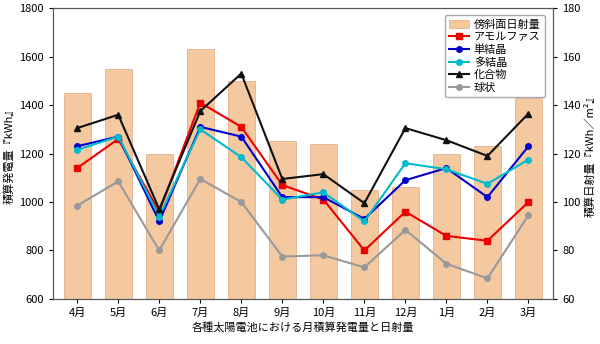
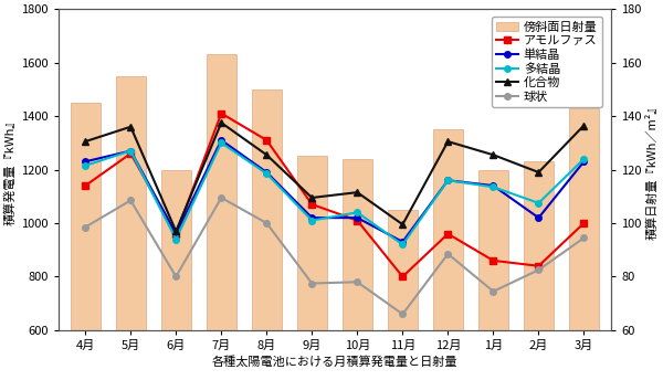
単結晶/6月: 920 -> 960
単結晶/8月: 1270 -> 1190
化合物/8月: 1530 -> 1255
球状/11月: 730 -> 660
傍斜面日射量/12月: 1060 -> 1350
単結晶/12月: 1090 -> 1160
球状/2月: 685 -> 825
多結晶/3月: 1175 -> 1240
